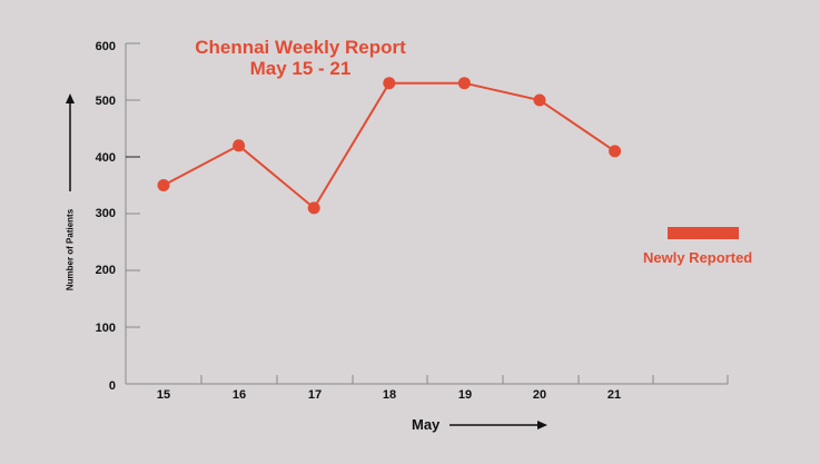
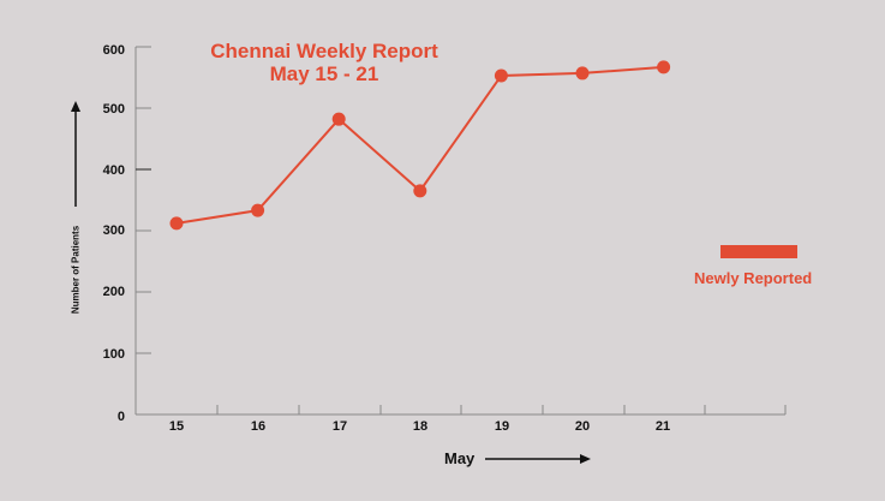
15: 350 -> 310
16: 420 -> 330
17: 310 -> 480
18: 530 -> 360
19: 530 -> 550
20: 500 -> 560
21: 410 -> 570
